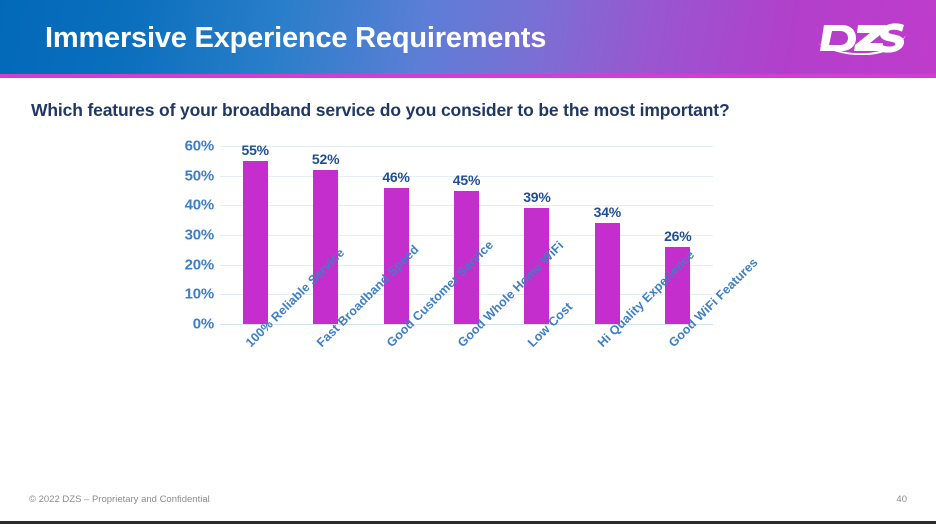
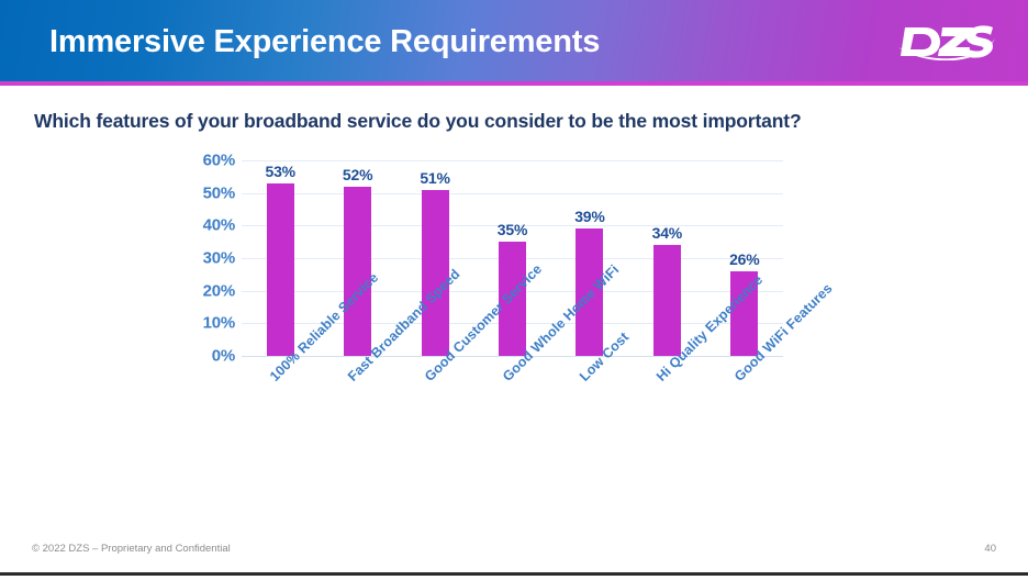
100% Reliable Service: 55% -> 53%
Good Customer Service: 46% -> 51%
Good Whole Home WiFi: 45% -> 35%
